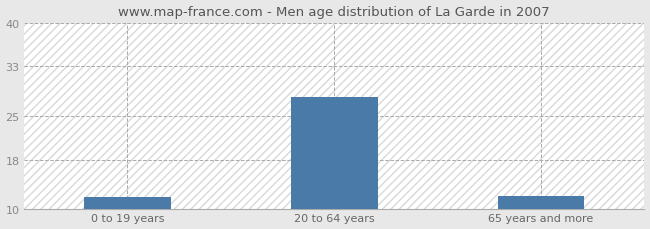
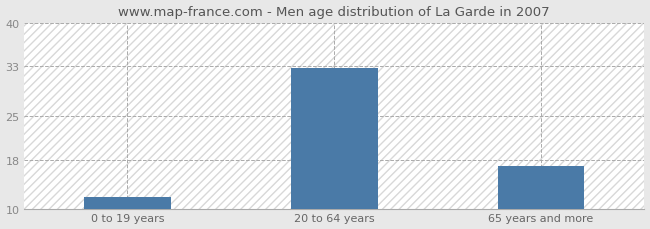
20 to 64 years: 28.0 -> 32.8
65 years and more: 12.2 -> 17.0
